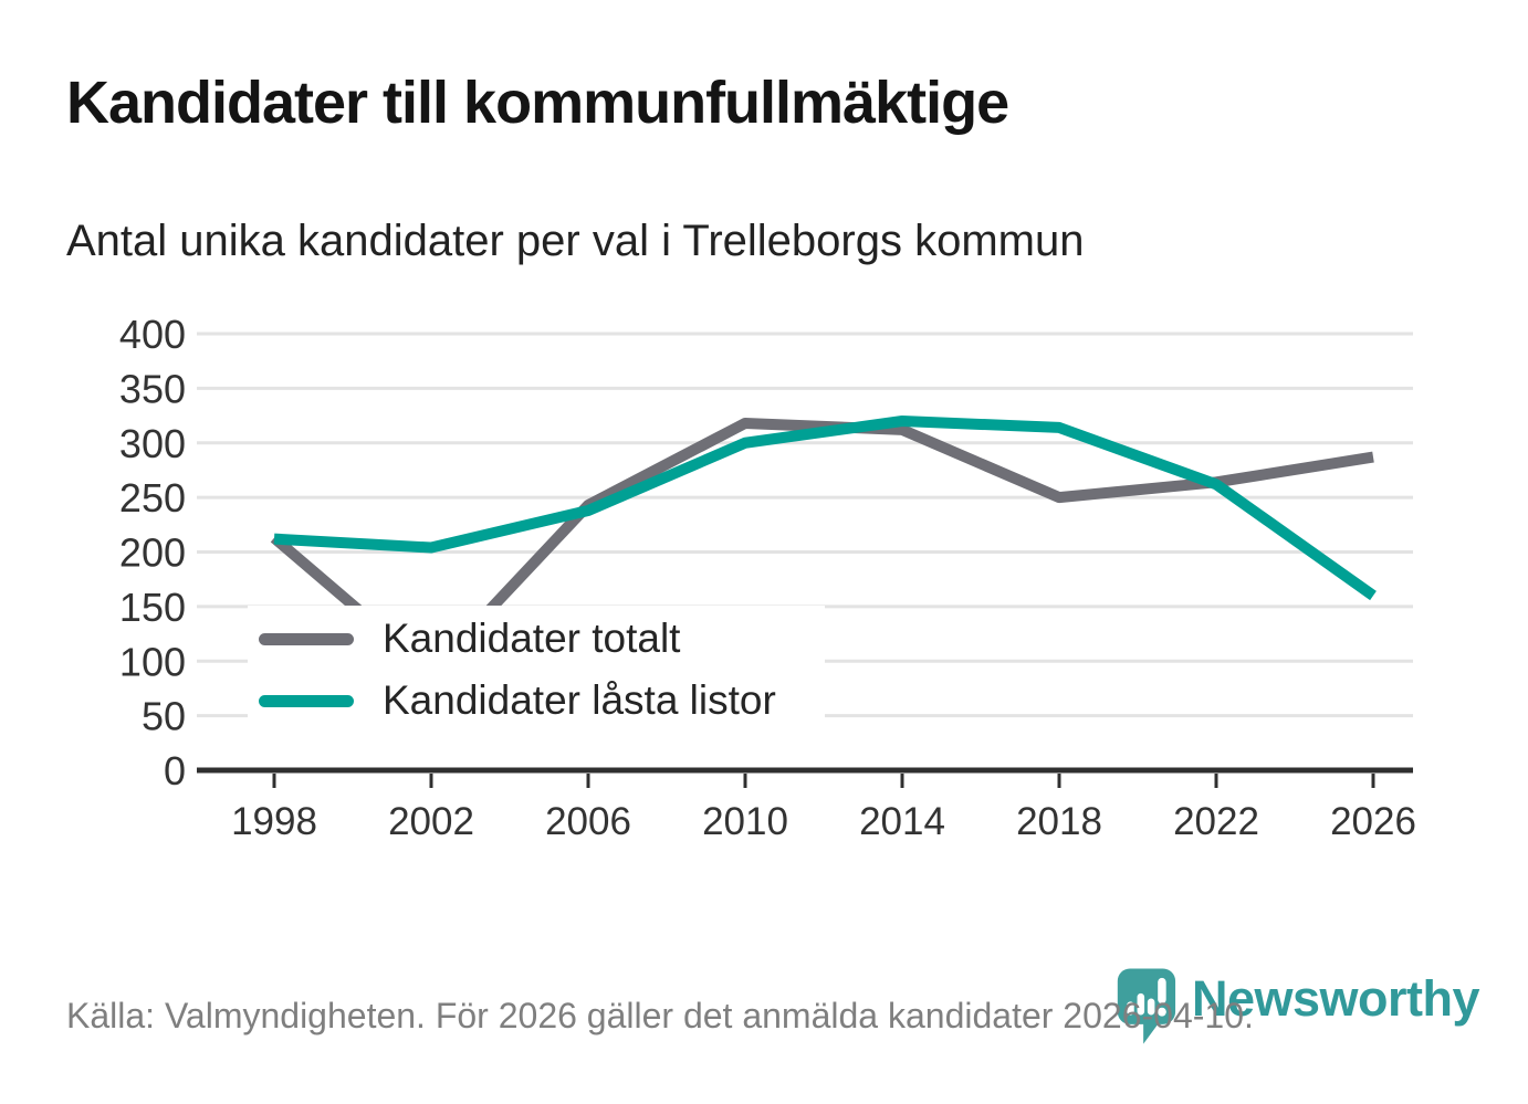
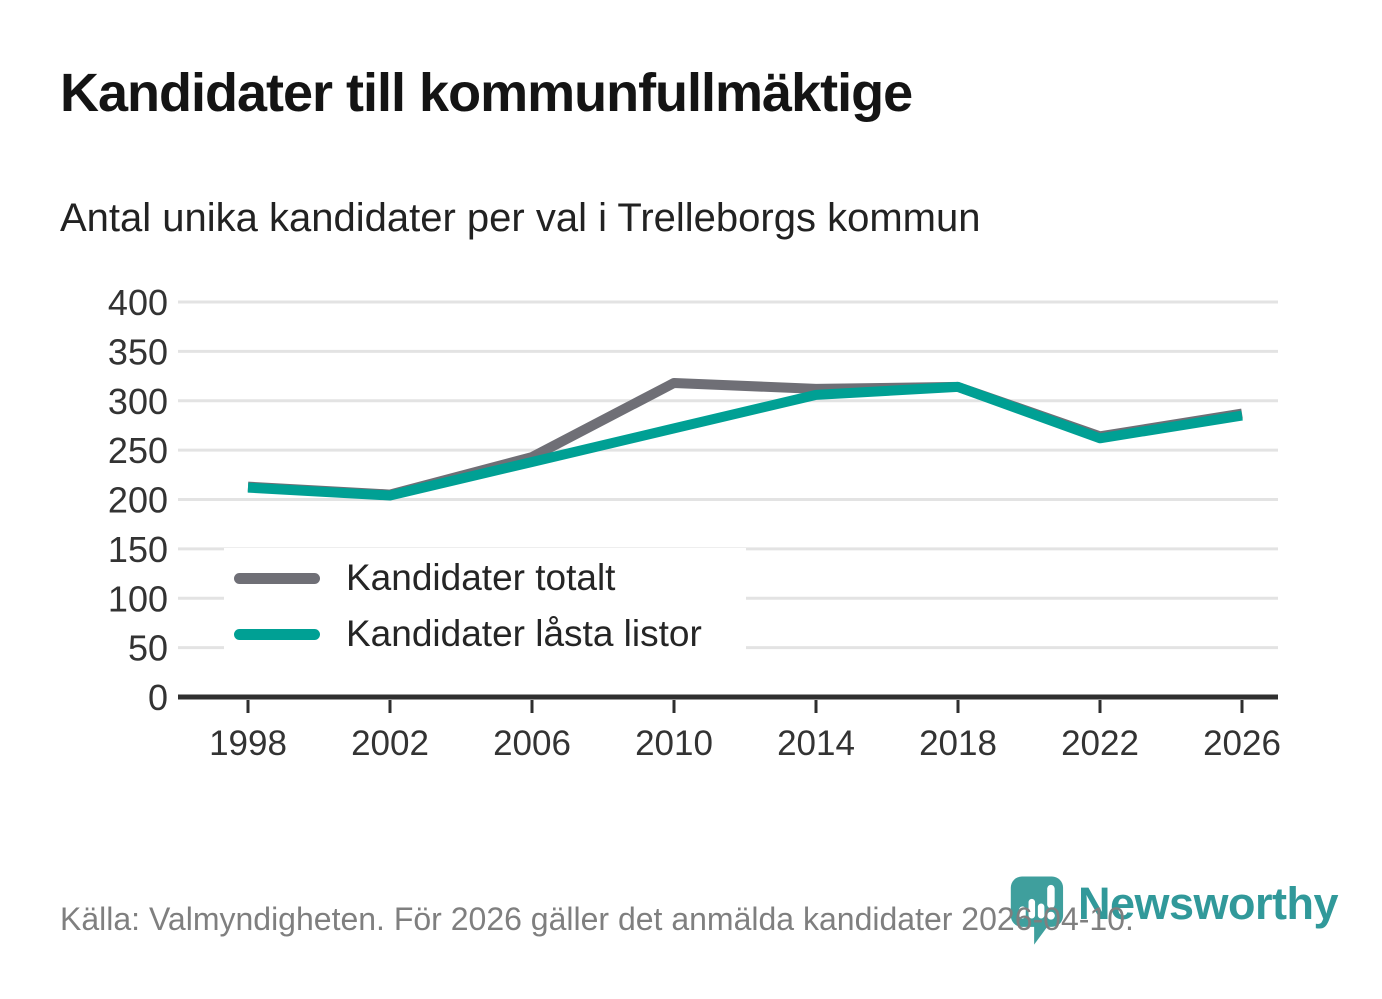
Kandidater totalt/2002: 90 -> 200
Kandidater låsta listor/2010: 300 -> 270
Kandidater låsta listor/2014: 320 -> 310
Kandidater totalt/2018: 250 -> 310
Kandidater låsta listor/2026: 160 -> 280
